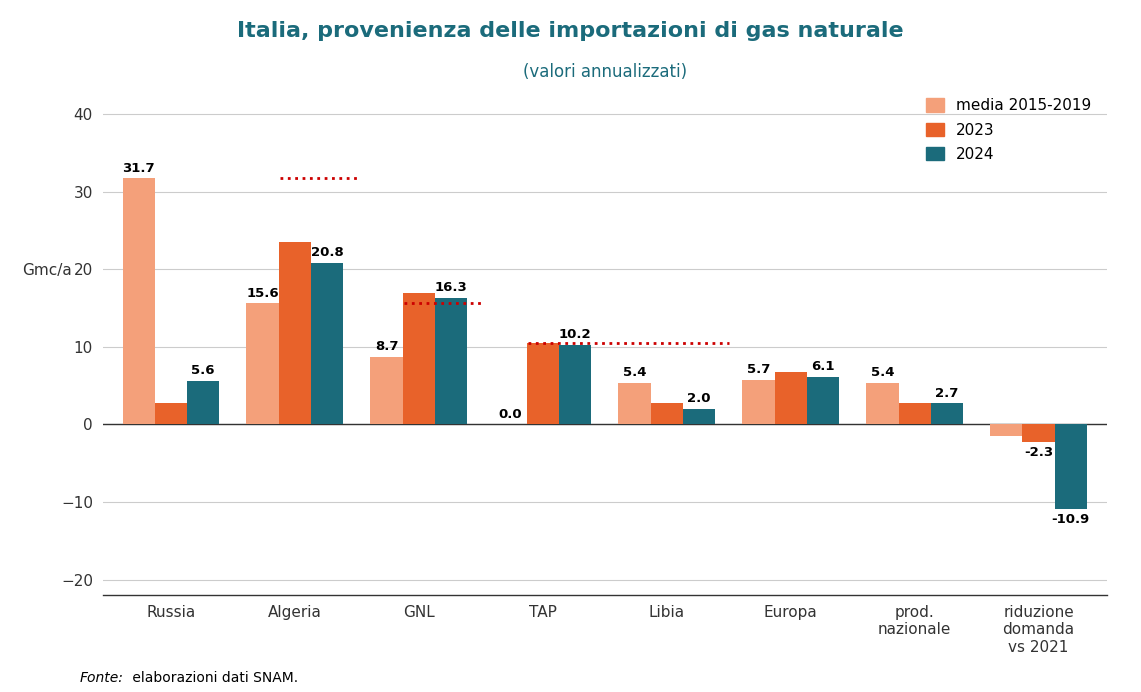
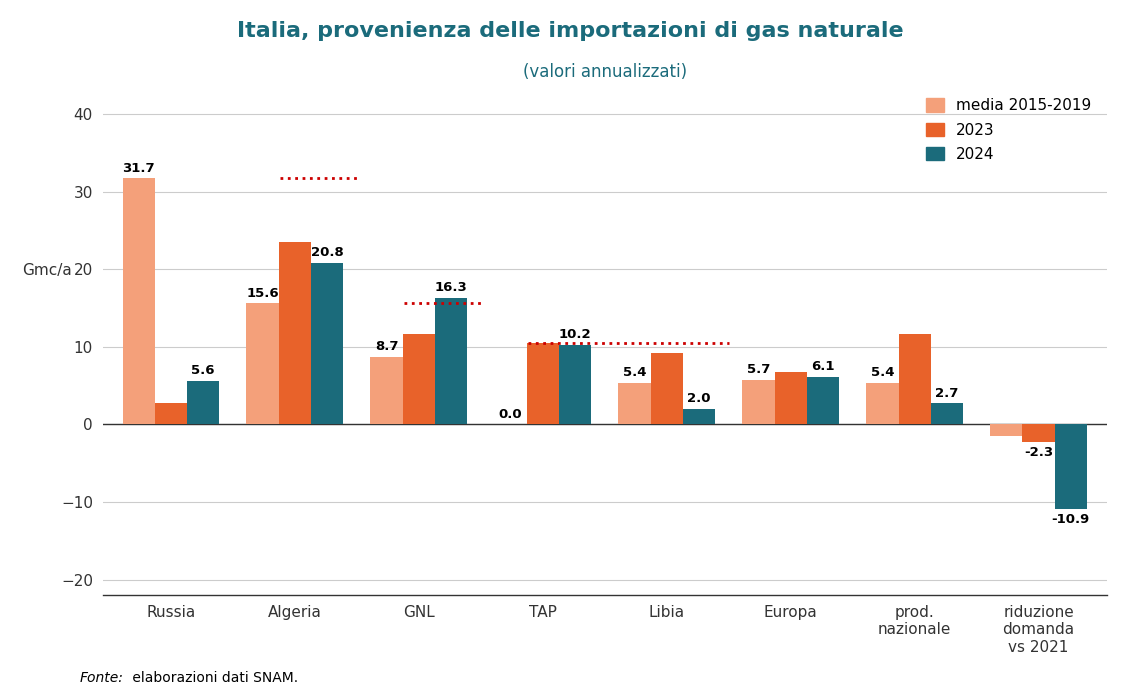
2023/GNL: 17.0 -> 11.6
2023/Libia: 2.8 -> 9.2
2023/prod. nazionale: 2.8 -> 11.6
